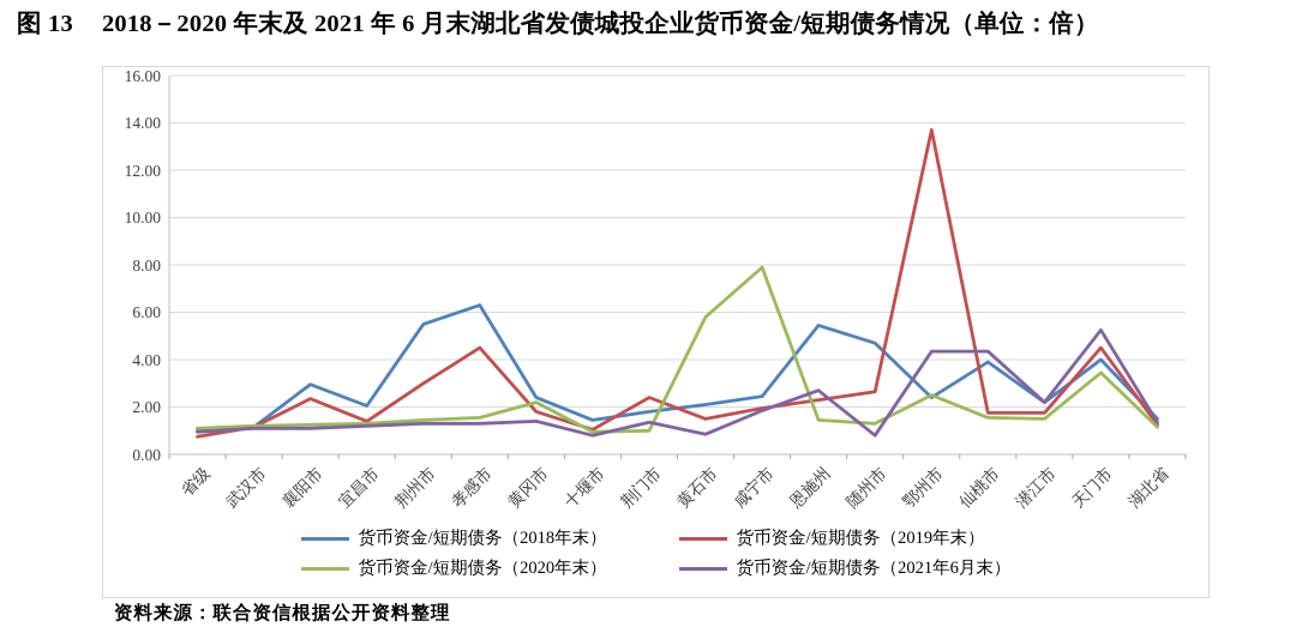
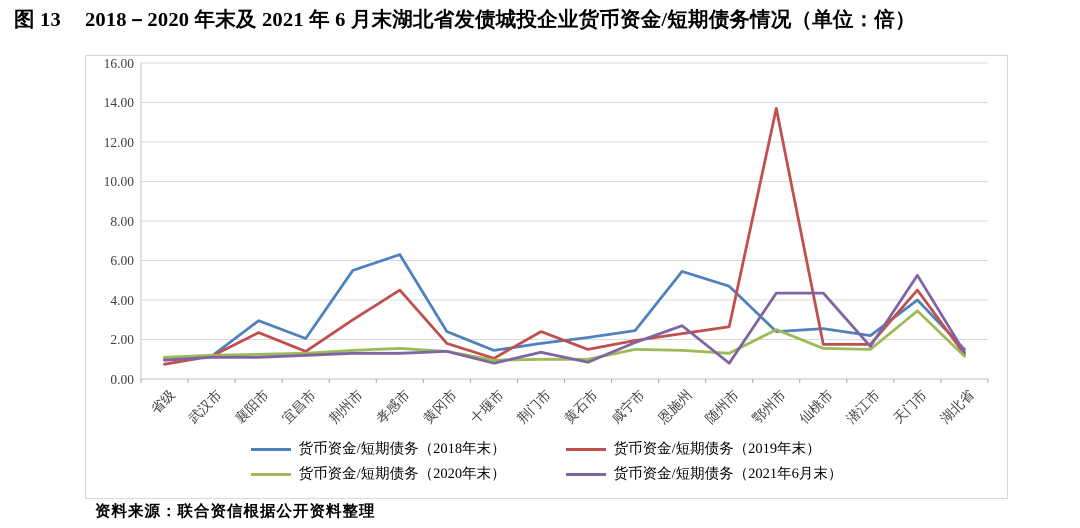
货币资金/短期债务（2020年末）/黄冈市: 2.2 -> 1.4
货币资金/短期债务（2020年末）/黄石市: 5.8 -> 1.0
货币资金/短期债务（2020年末）/咸宁市: 7.9 -> 1.5
货币资金/短期债务（2018年末）/仙桃市: 3.9 -> 2.5
货币资金/短期债务（2021年6月末）/潜江市: 2.2 -> 1.6
